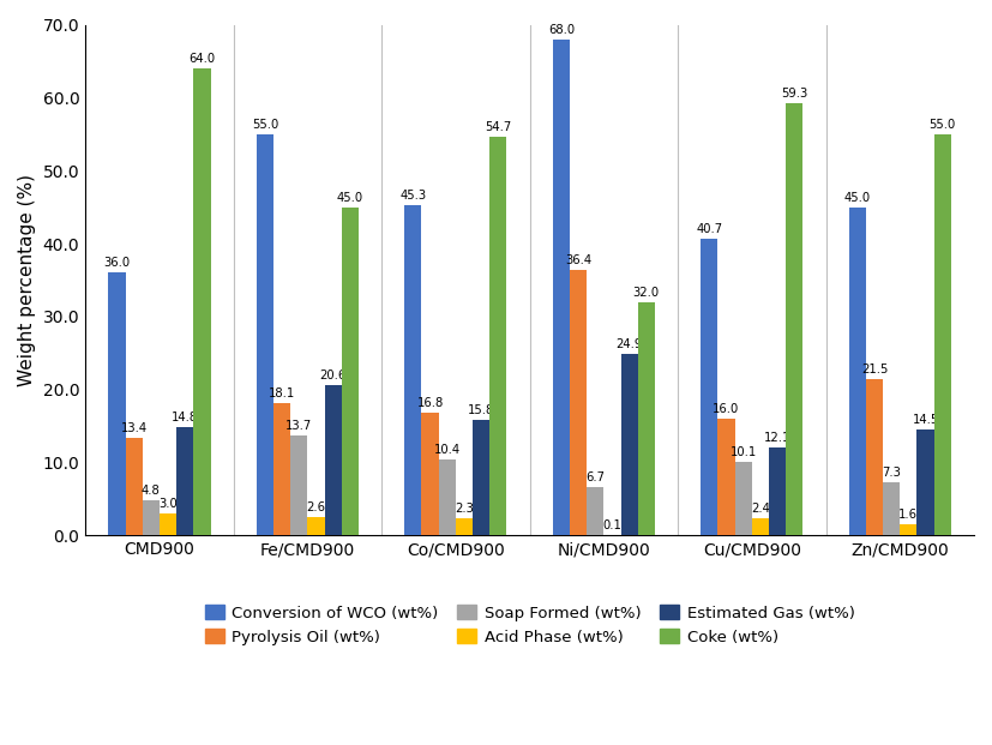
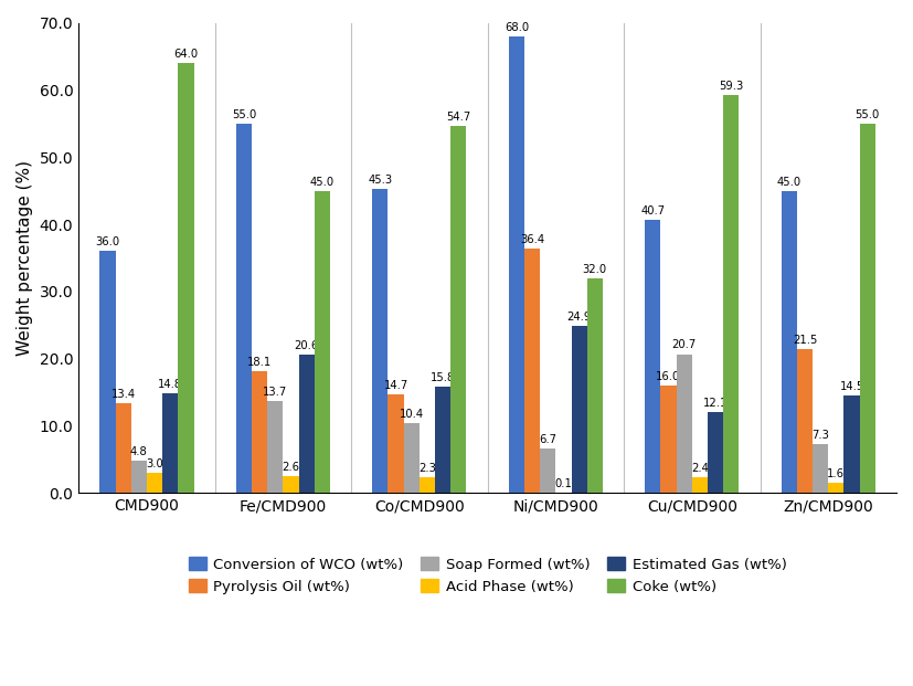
Pyrolysis Oil (wt%)/Co/CMD900: 16.8 -> 14.7
Soap Formed (wt%)/Cu/CMD900: 10.1 -> 20.7
